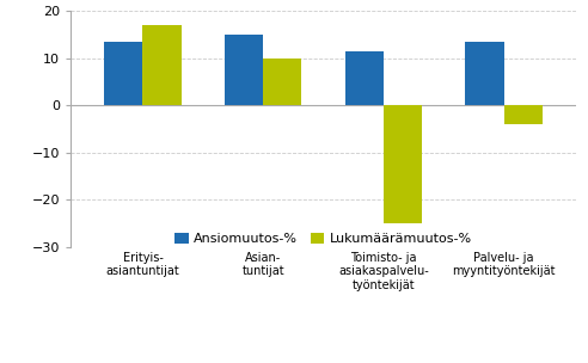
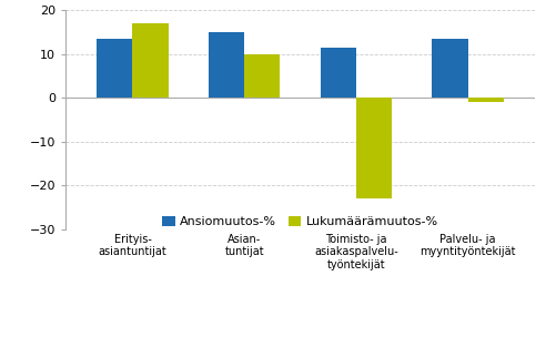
Lukumäärämuutos-%/Toimisto- ja asiakaspalvelu- työntekijät: -25 -> -23
Lukumäärämuutos-%/Palvelu- ja myyntityöntekijät: -4 -> -1
